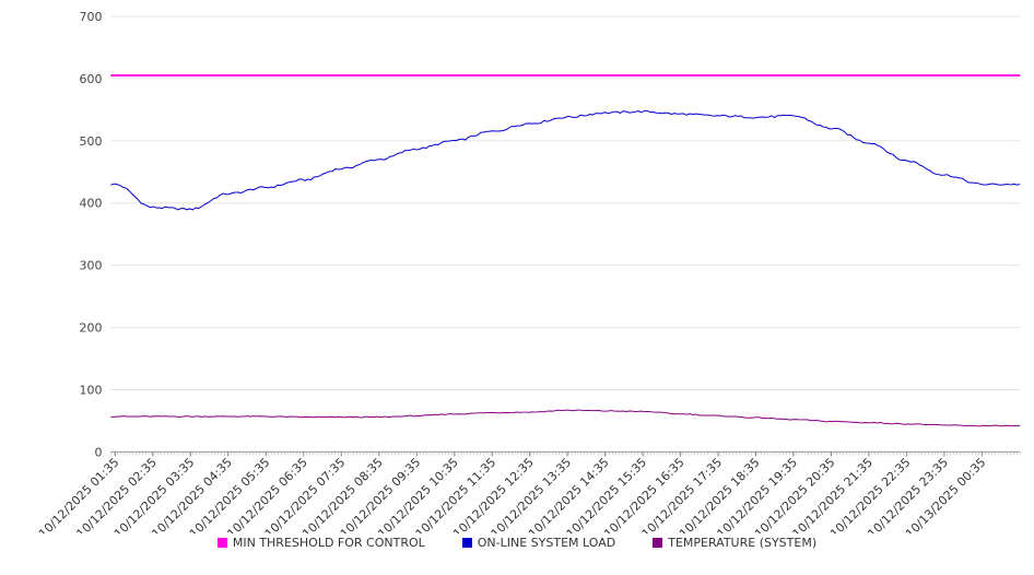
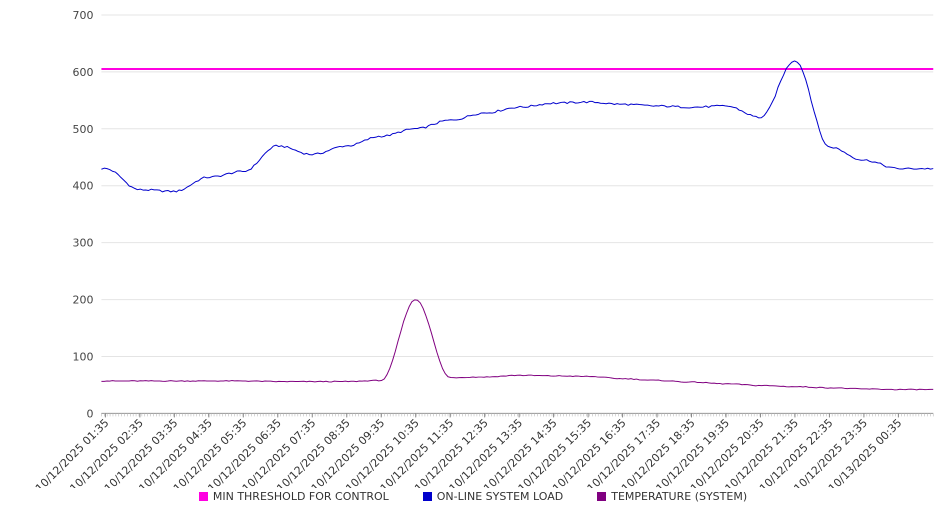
ON-LINE SYSTEM LOAD/10/12/2025 06:35: 440 -> 470
TEMPERATURE (SYSTEM)/10/12/2025 10:35: 60 -> 200
ON-LINE SYSTEM LOAD/10/12/2025 21:35: 500 -> 620
